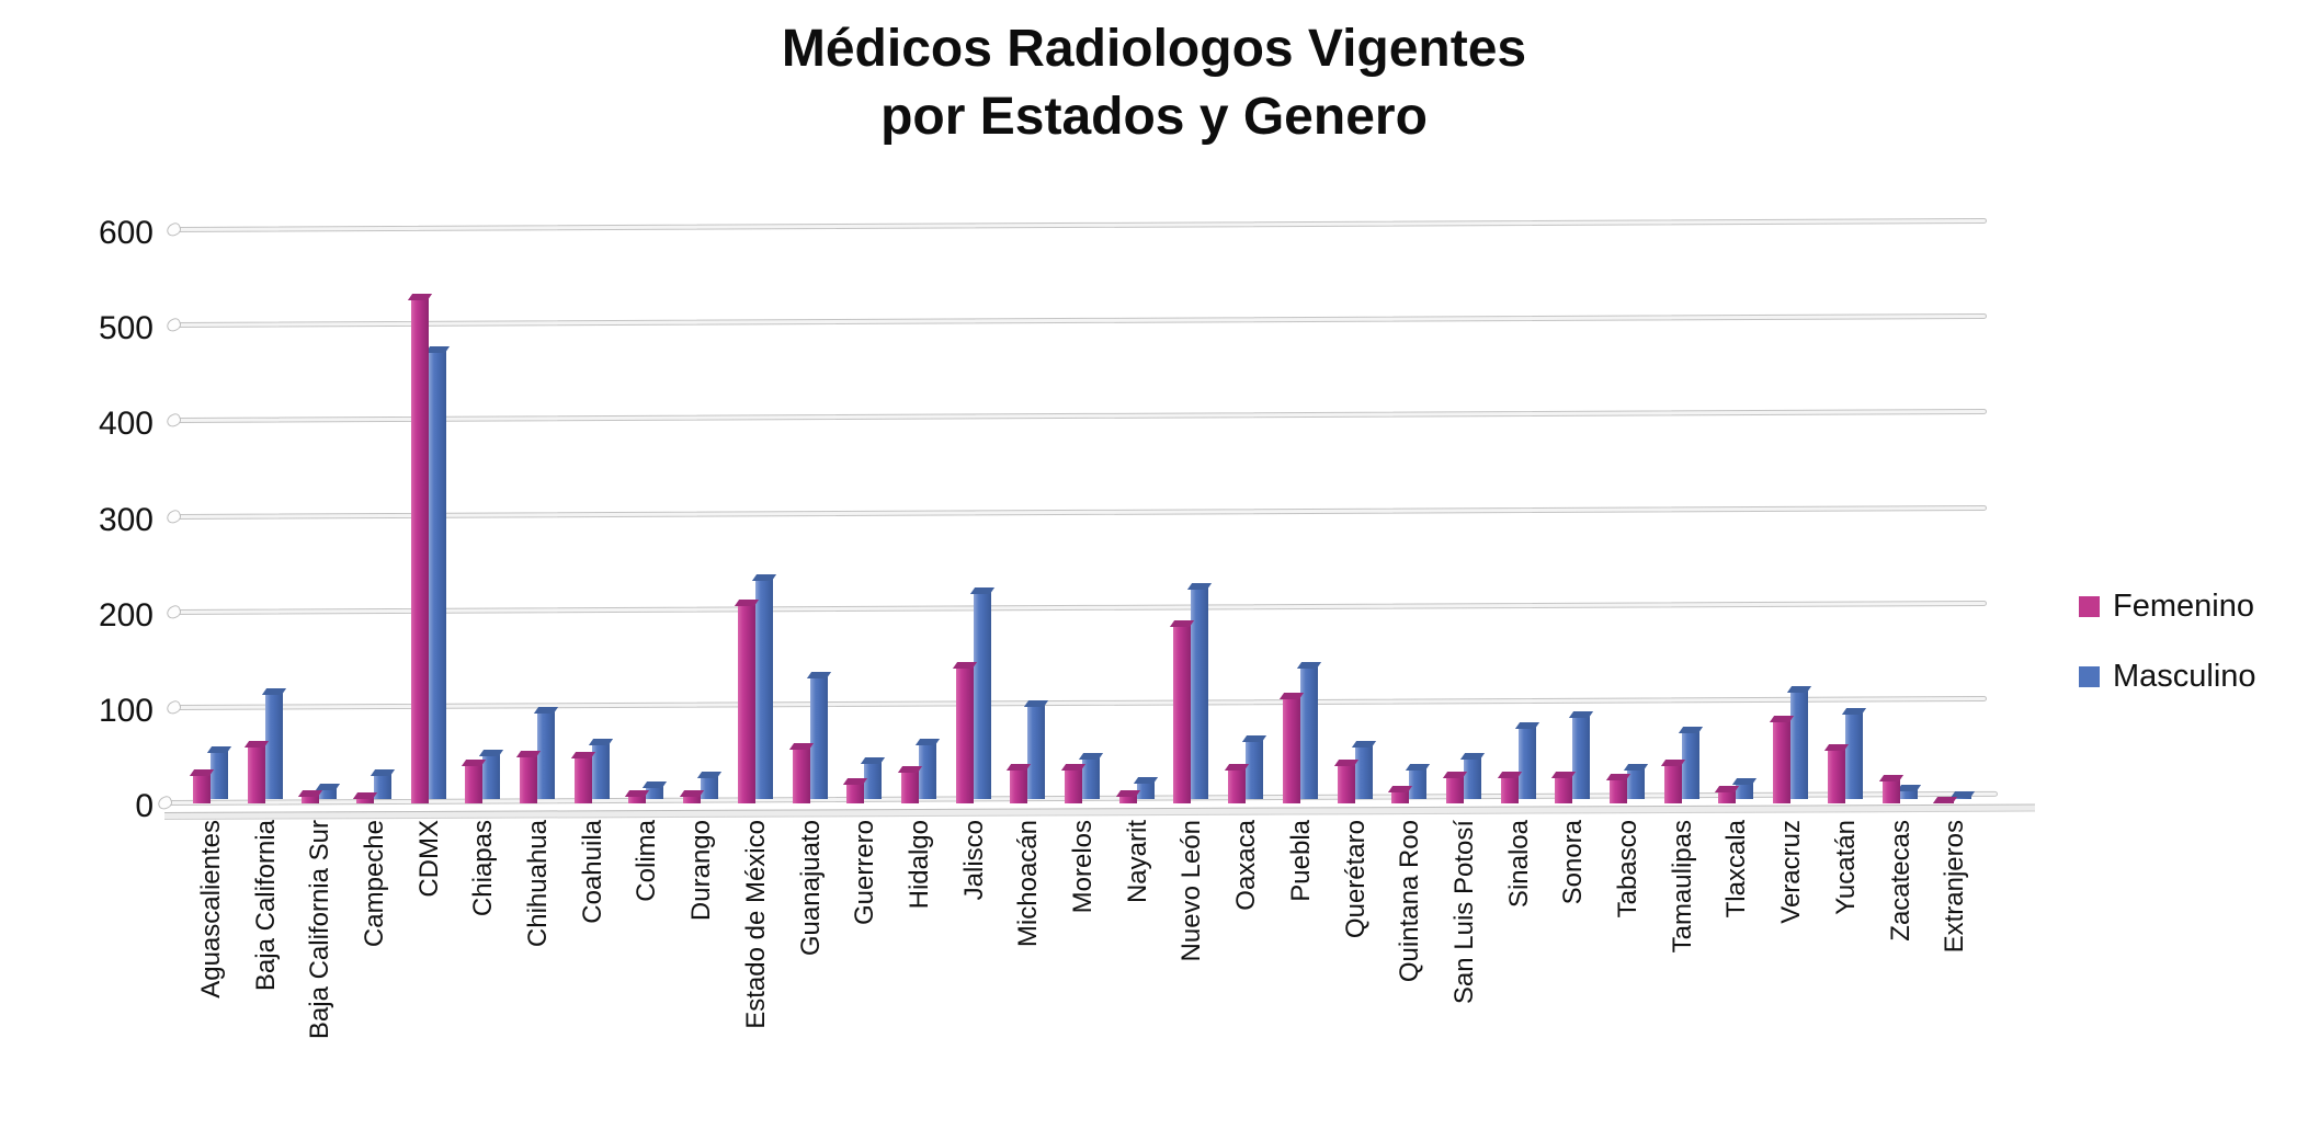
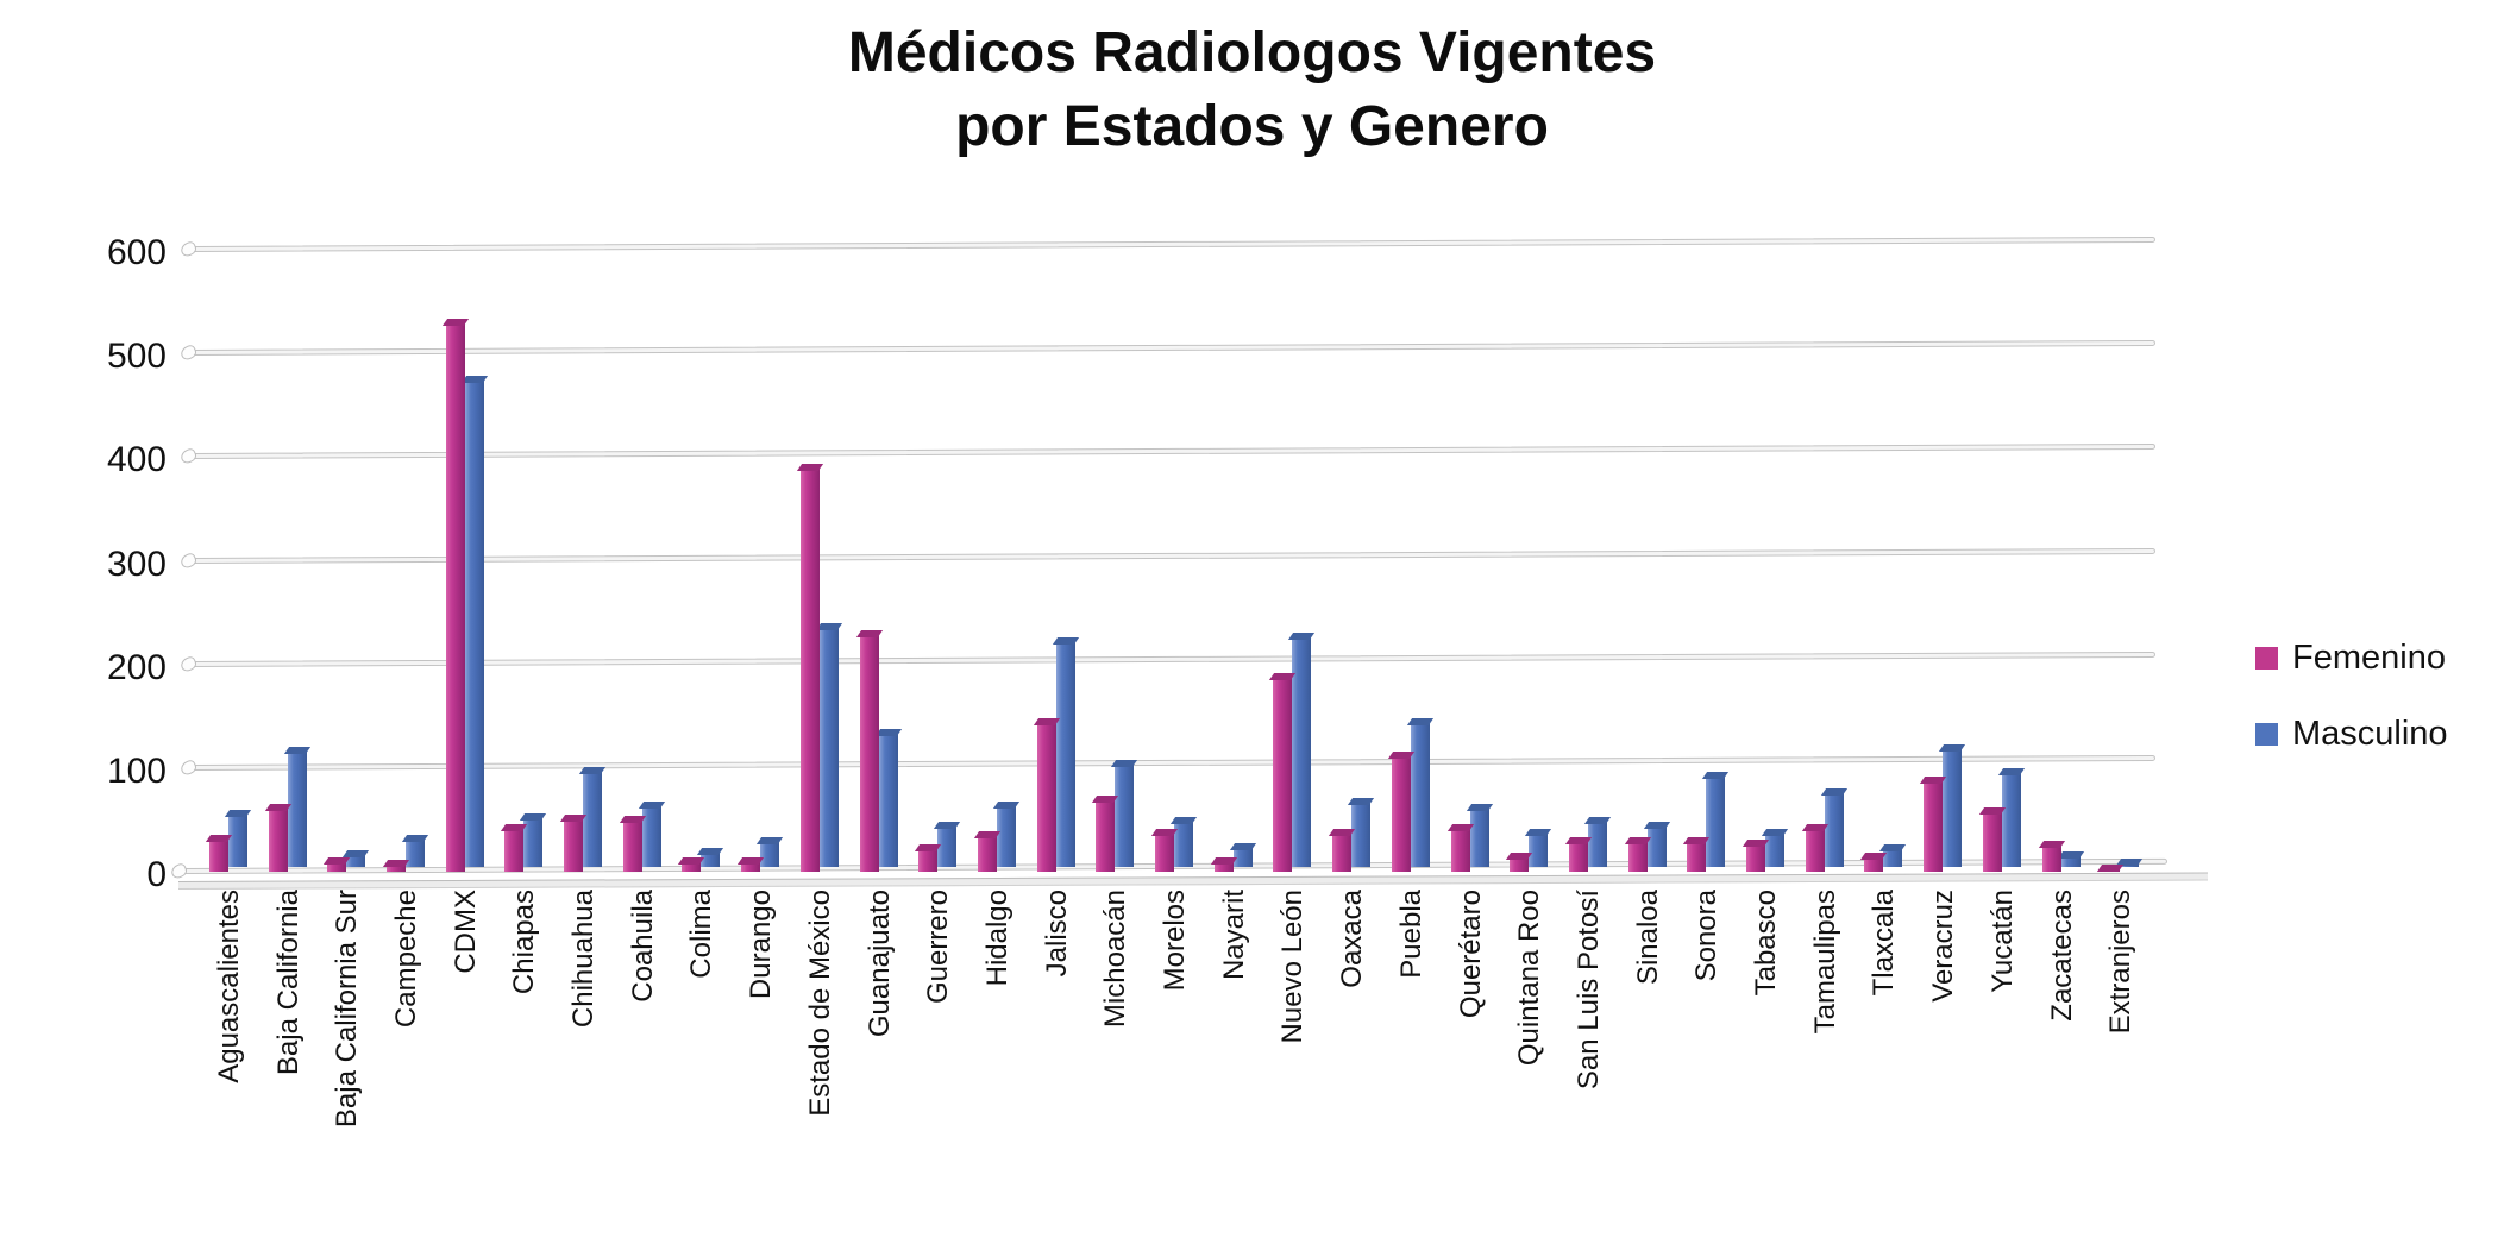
Femenino/Estado de México: 210 -> 390
Femenino/Guanajuato: 60 -> 230
Femenino/Michoacán: 40 -> 70
Masculino/Sinaloa: 80 -> 40
